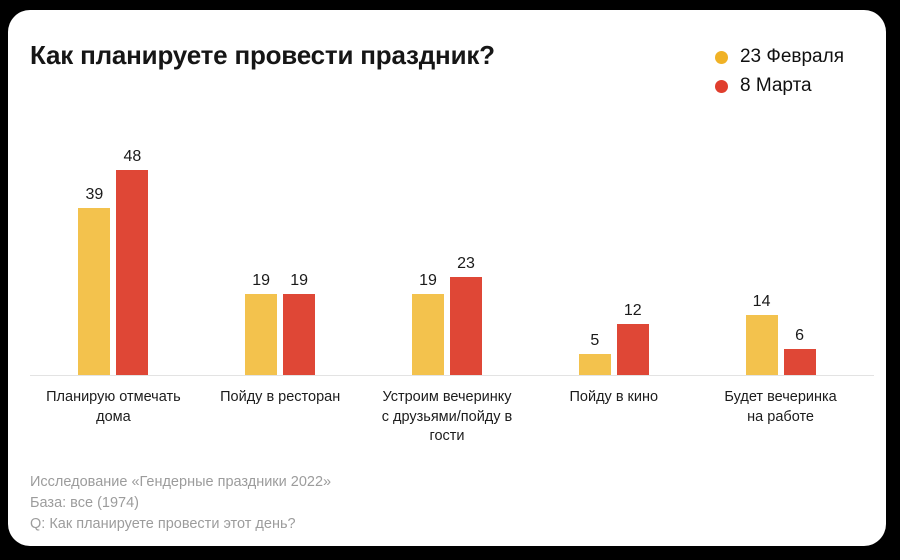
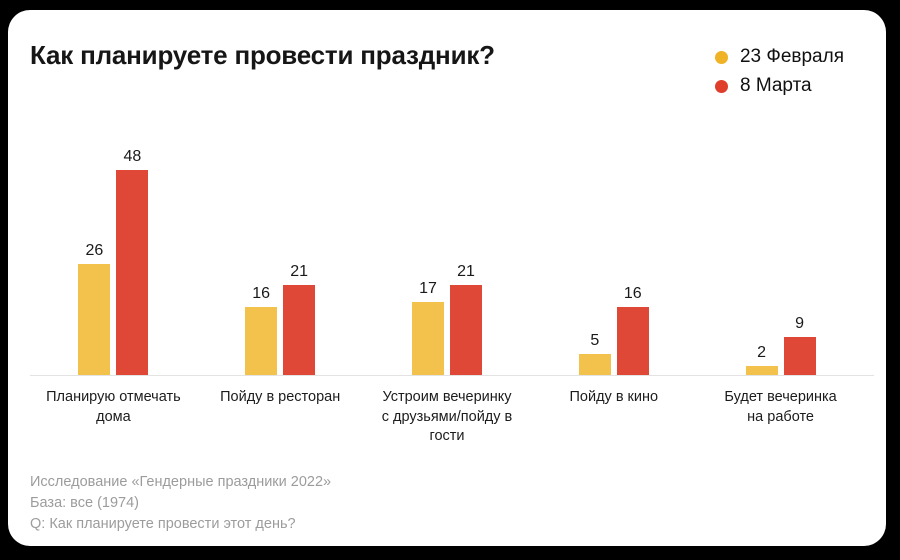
23 Февраля/Планирую отмечать дома: 39 -> 26
23 Февраля/Пойду в ресторан: 19 -> 16
8 Марта/Пойду в ресторан: 19 -> 21
23 Февраля/Устроим вечеринку с друзьями/пойду в гости: 19 -> 17
8 Марта/Устроим вечеринку с друзьями/пойду в гости: 23 -> 21
8 Марта/Пойду в кино: 12 -> 16
23 Февраля/Будет вечеринка на работе: 14 -> 2
8 Марта/Будет вечеринка на работе: 6 -> 9
